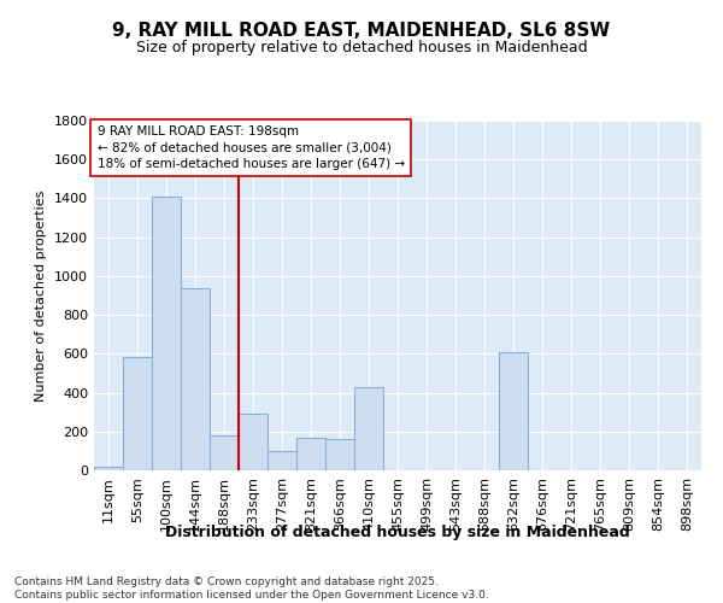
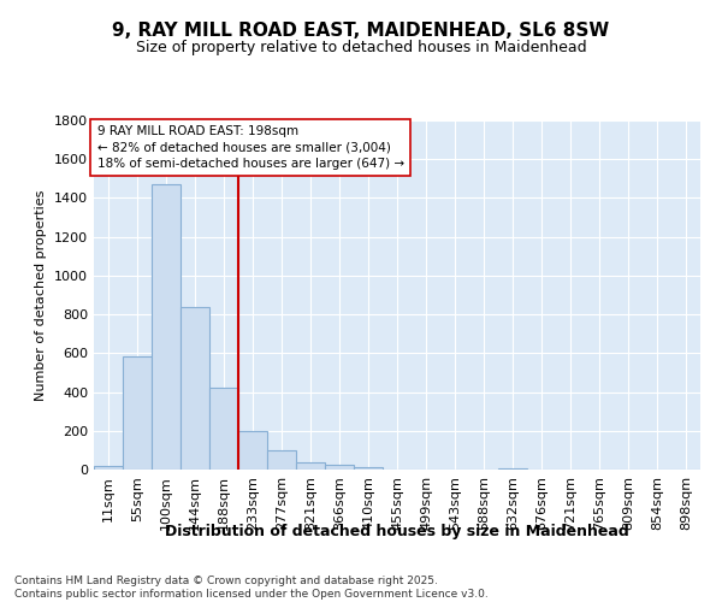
100sqm: 1410 -> 1470
144sqm: 940 -> 840
188sqm: 180 -> 420
233sqm: 290 -> 200
321sqm: 170 -> 40
366sqm: 160 -> 20
410sqm: 430 -> 20
632sqm: 610 -> 0
